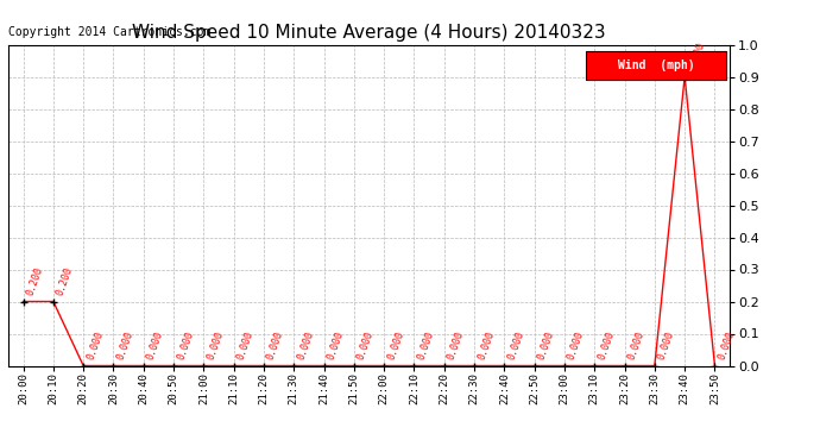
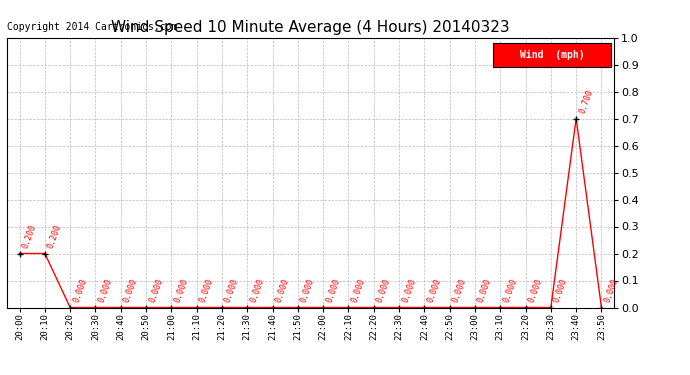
23:40: 0.9 -> 0.7
